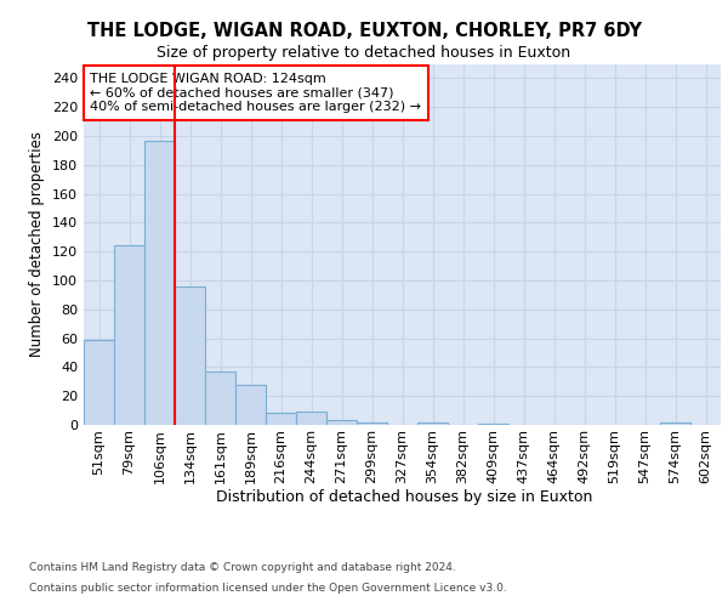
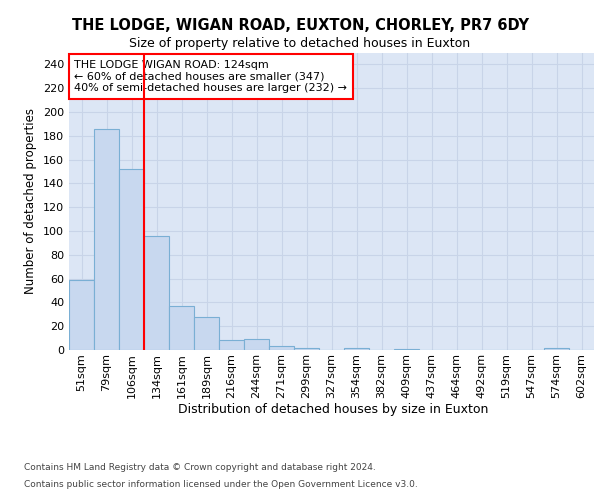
79sqm: 124 -> 186
106sqm: 197 -> 152
